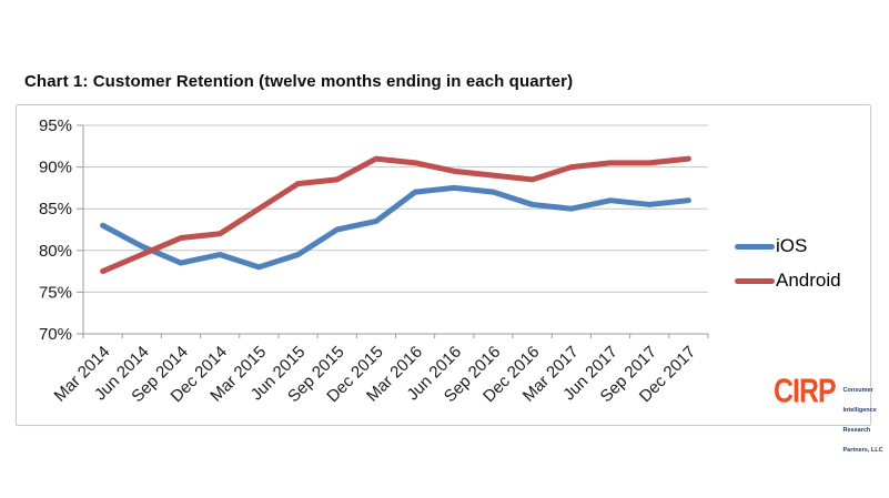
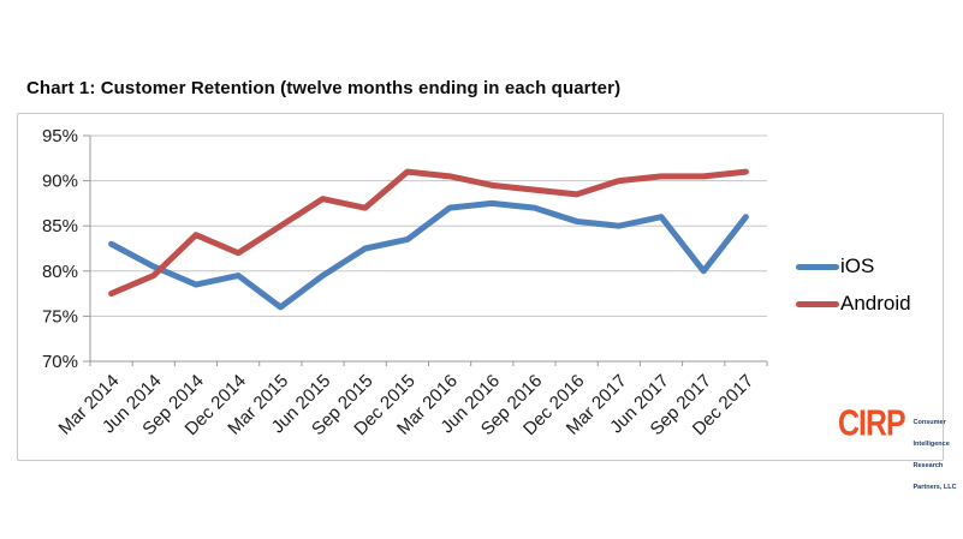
Android/Sep 2014: 82% -> 84%
iOS/Mar 2015: 78% -> 76%
Android/Sep 2015: 88% -> 87%
iOS/Sep 2017: 86% -> 80%
